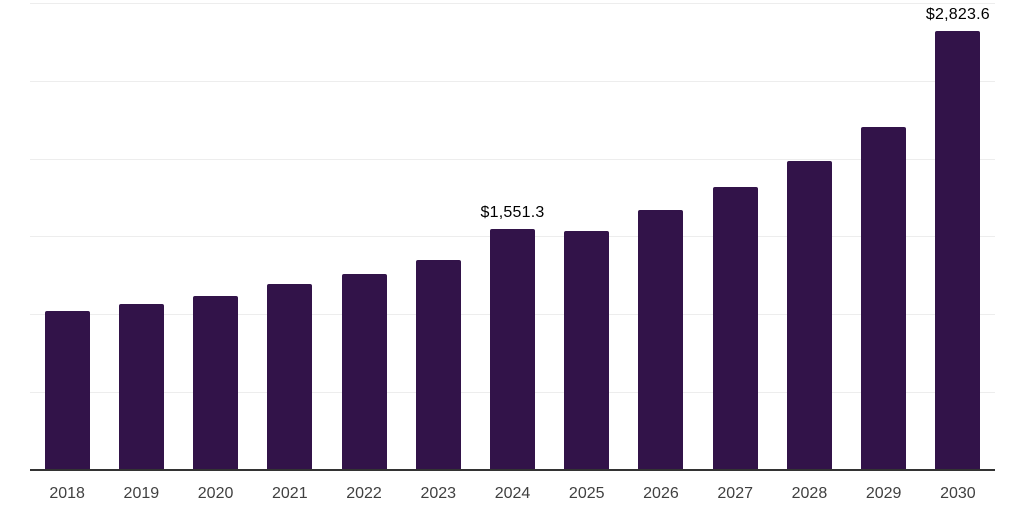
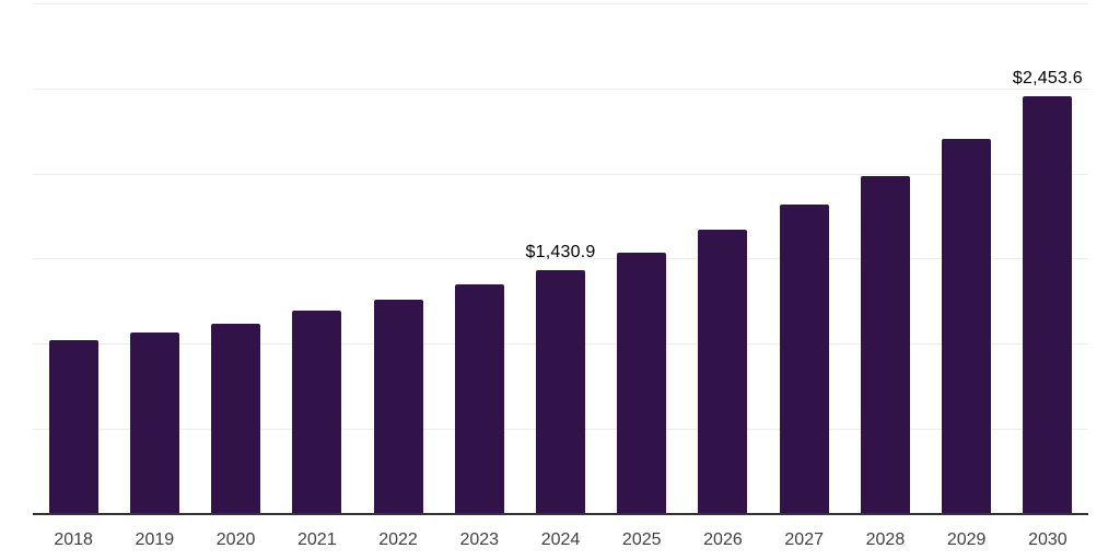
2024: $1,551.3 -> $1,430.9
2030: $2,823.6 -> $2,453.6
